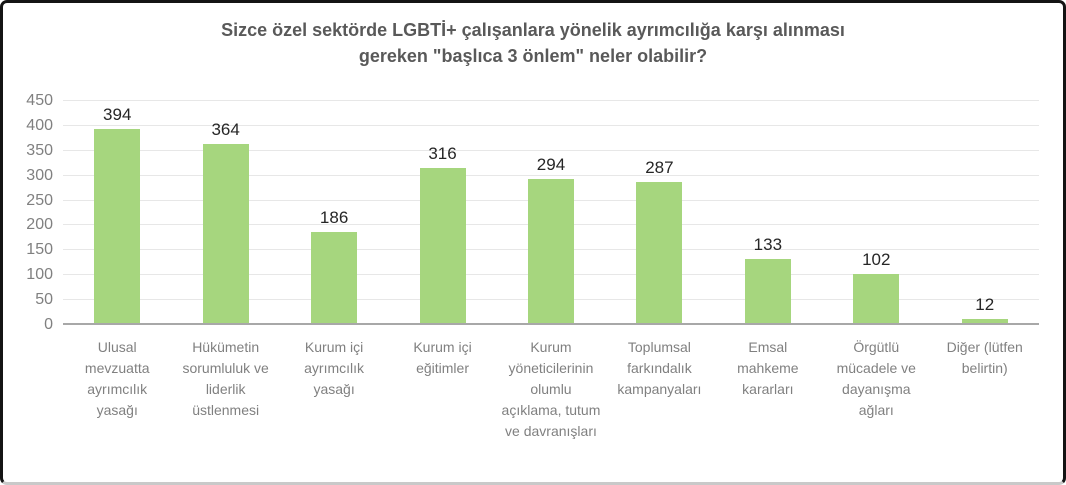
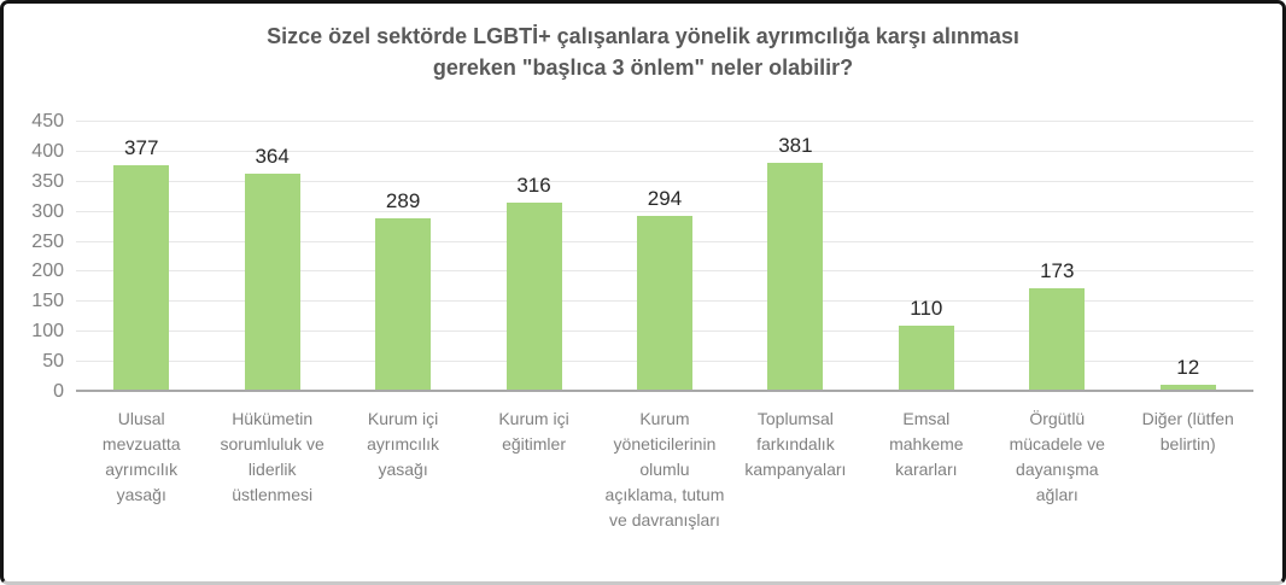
Ulusal mevzuatta ayrımcılık yasağı: 394 -> 377
Kurum içi ayrımcılık yasağı: 186 -> 289
Toplumsal farkındalık kampanyaları: 287 -> 381
Emsal mahkeme kararları: 133 -> 110
Örgütlü mücadele ve dayanışma ağları: 102 -> 173
